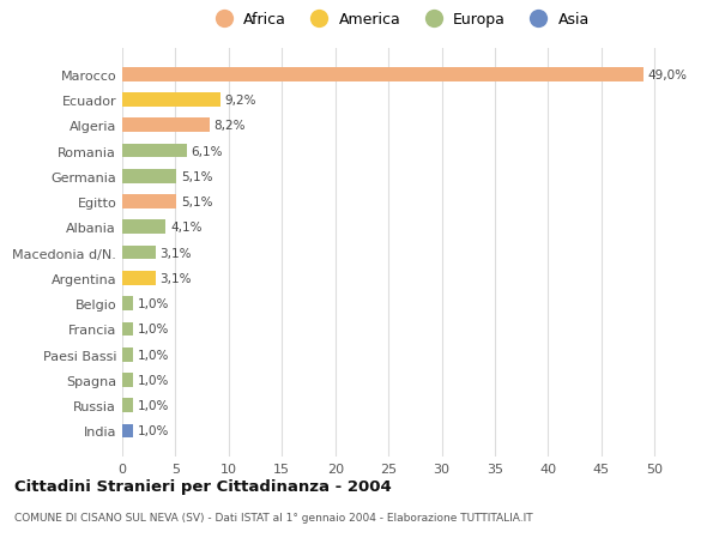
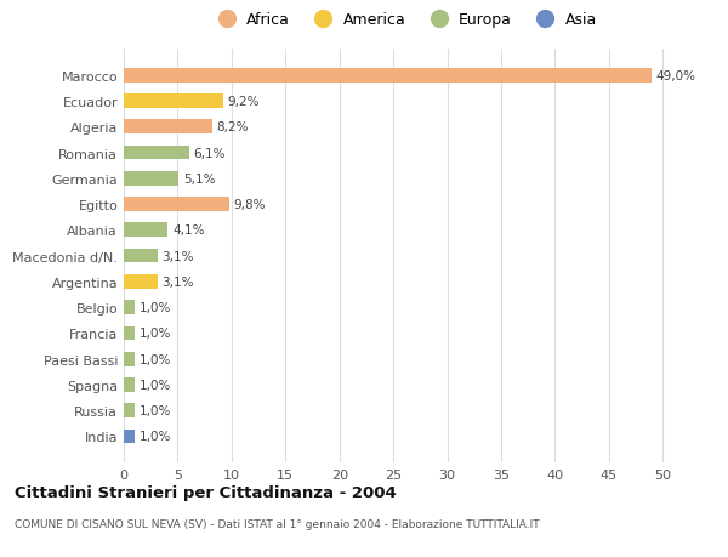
Egitto: 5,1% -> 9,8%
